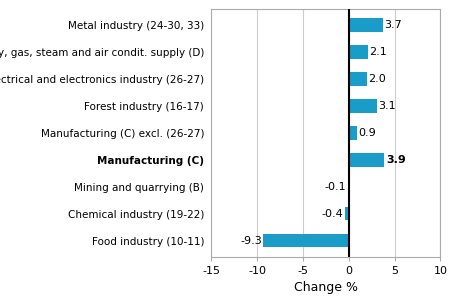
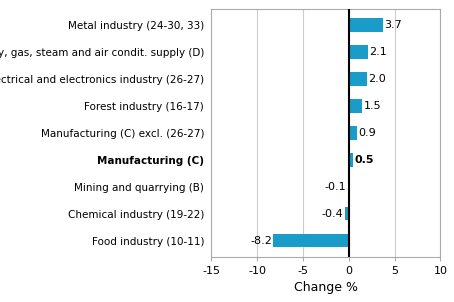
Forest industry (16-17): 3.1 -> 1.5
Manufacturing (C): 3.9 -> 0.5
Food industry (10-11): -9.3 -> -8.2
